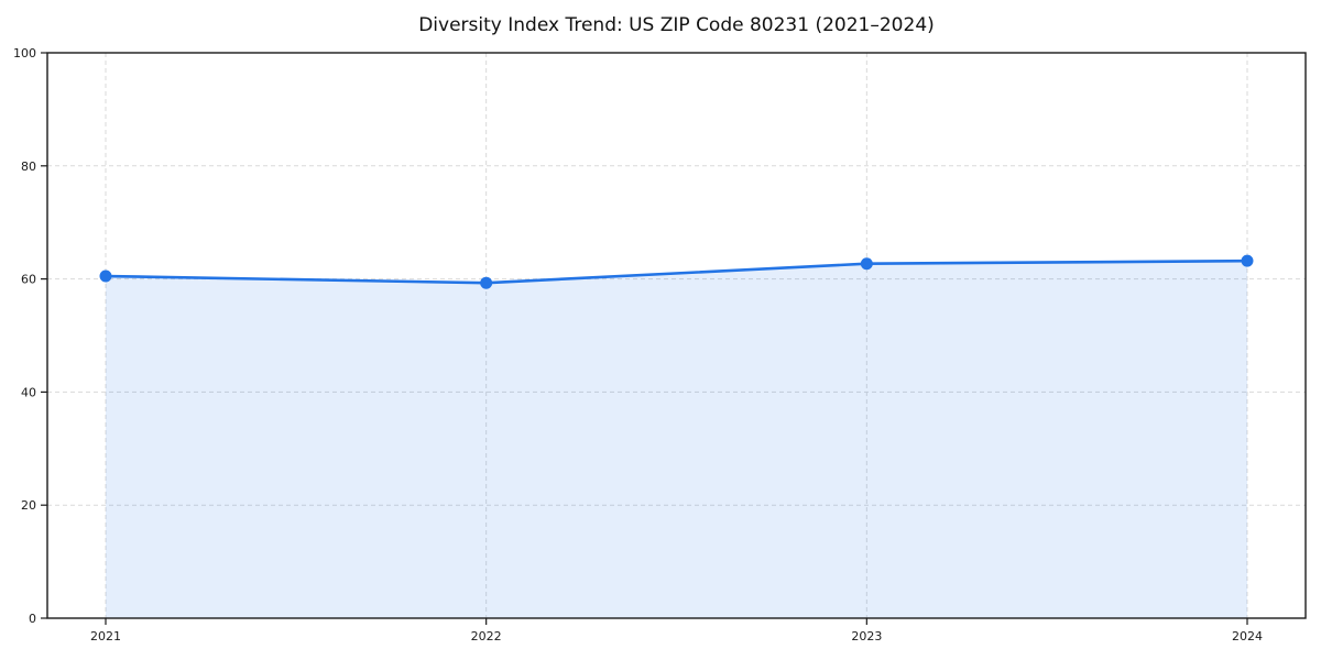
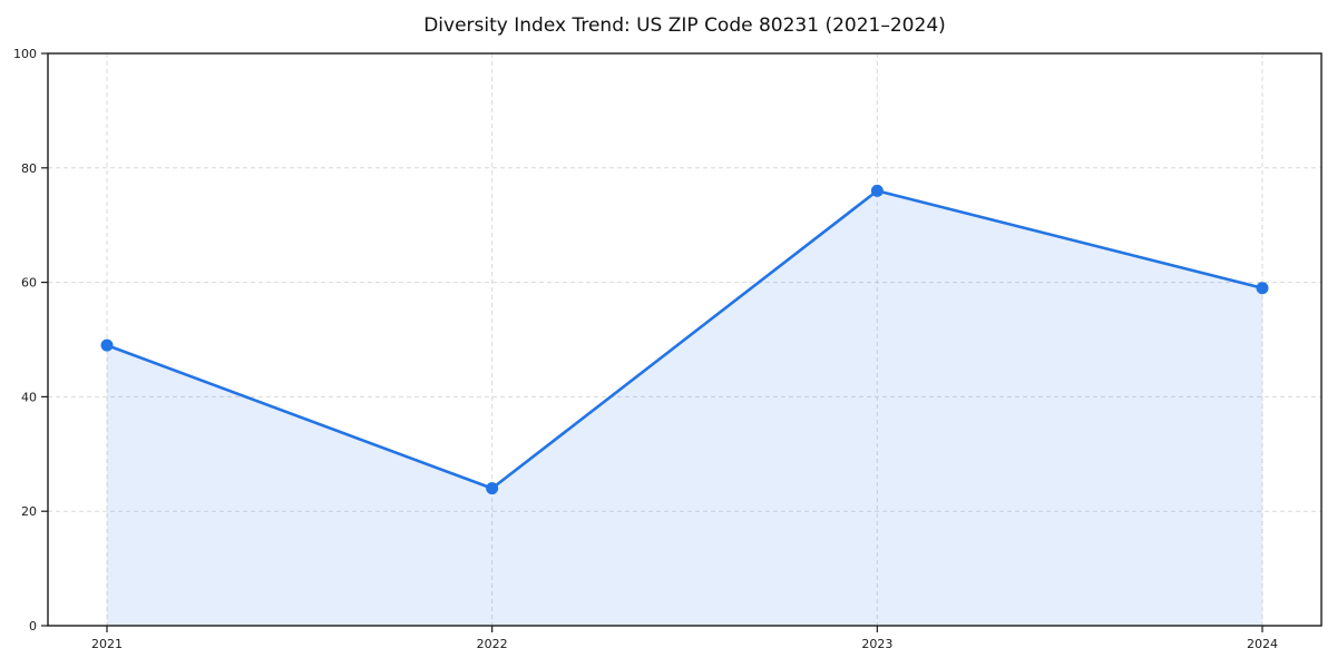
2021: 60 -> 49
2022: 59 -> 24
2023: 63 -> 76
2024: 63 -> 59
